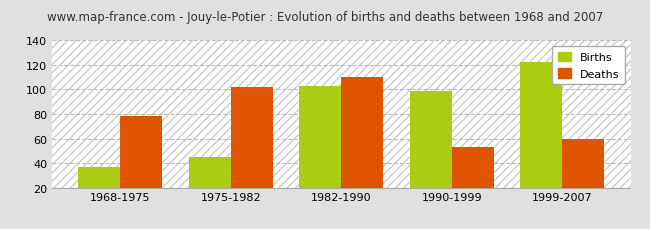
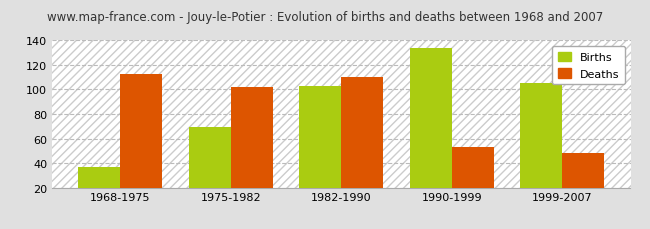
Deaths/1968-1975: 78 -> 113
Births/1975-1982: 45 -> 69
Births/1990-1999: 99 -> 134
Births/1999-2007: 122 -> 105
Deaths/1999-2007: 60 -> 48
